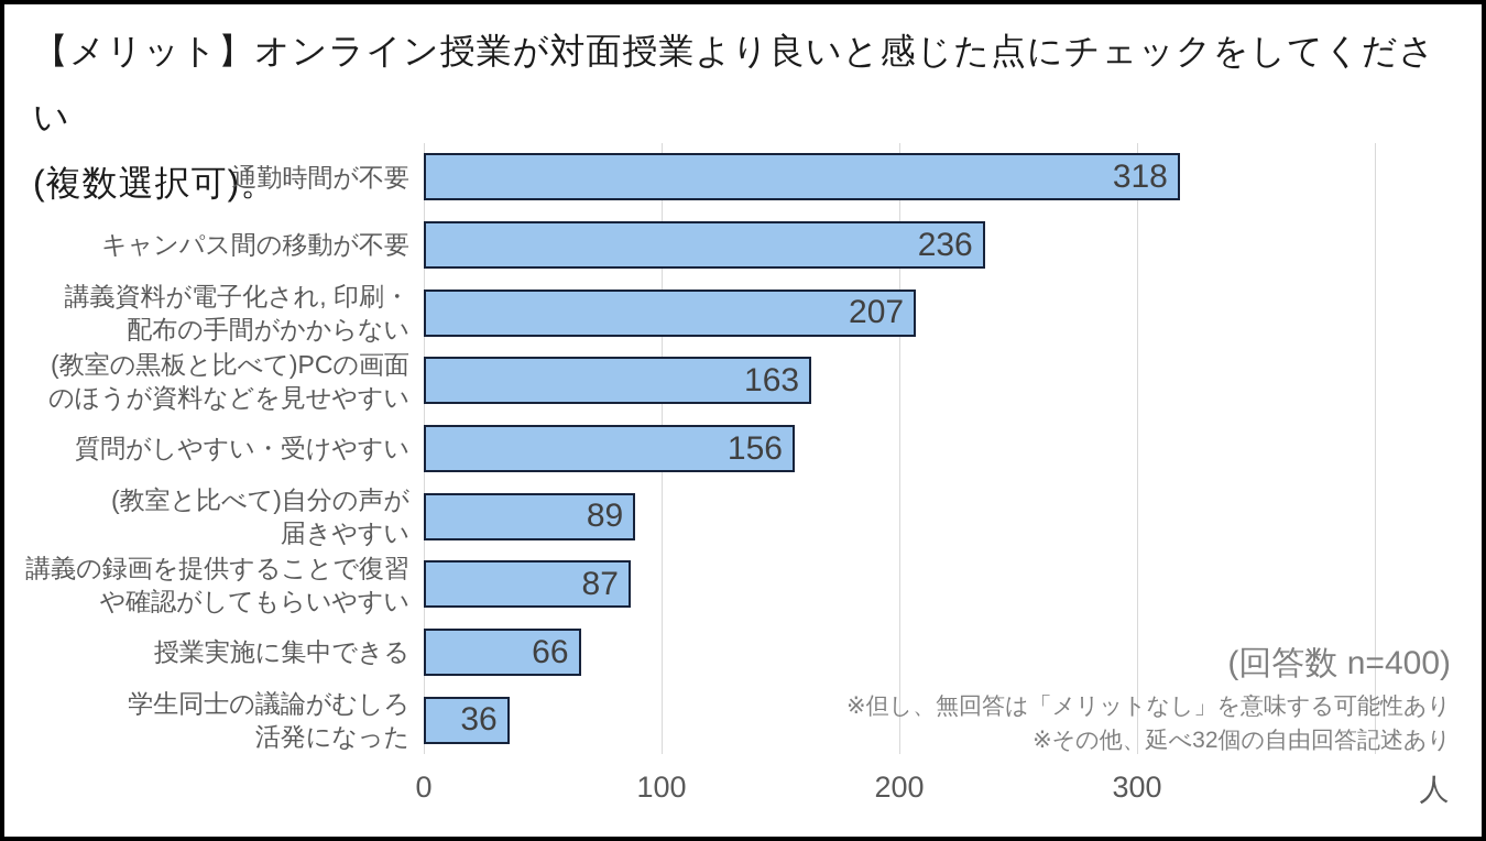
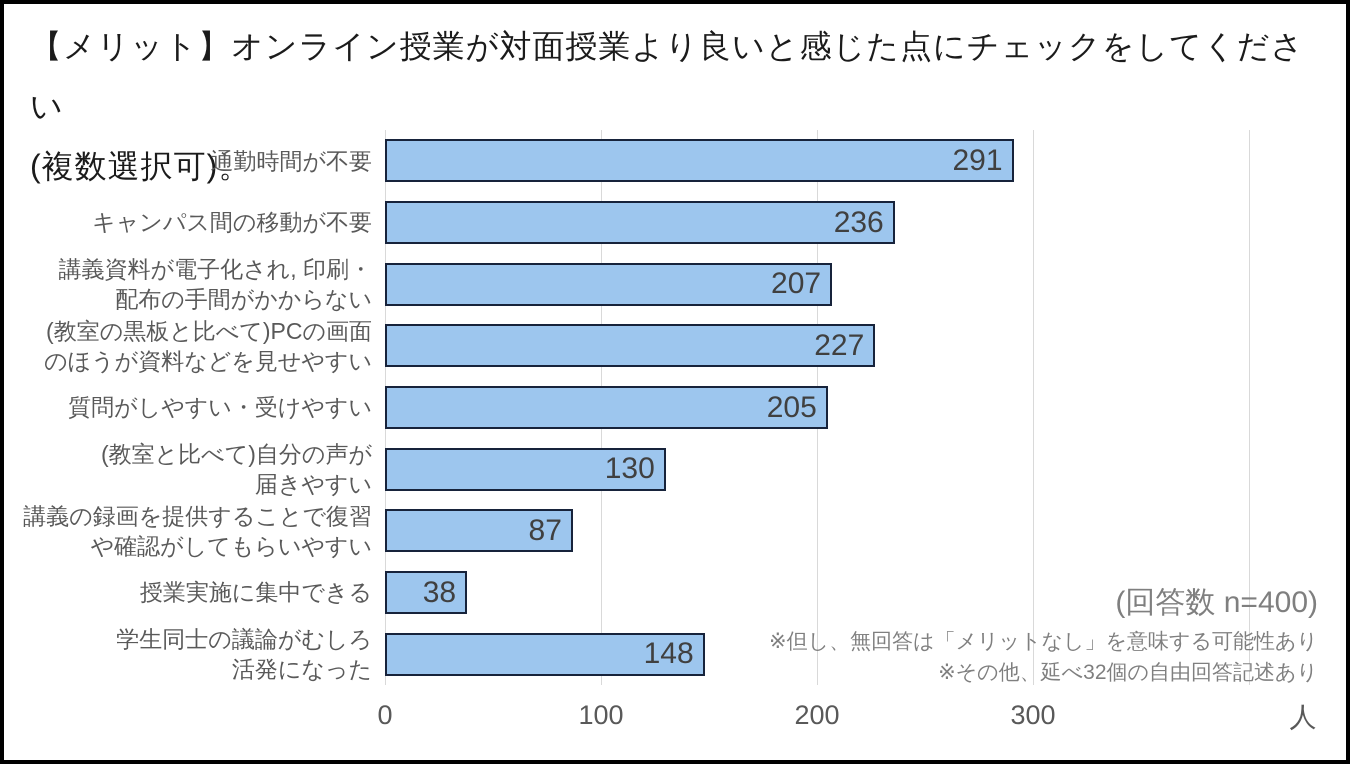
通勤時間が不要: 318 -> 291
(教室の黒板と比べて)PCの画面のほうが資料などを見せやすい: 163 -> 227
質問がしやすい・受けやすい: 156 -> 205
(教室と比べて)自分の声が届きやすい: 89 -> 130
授業実施に集中できる: 66 -> 38
学生同士の議論がむしろ活発になった: 36 -> 148
